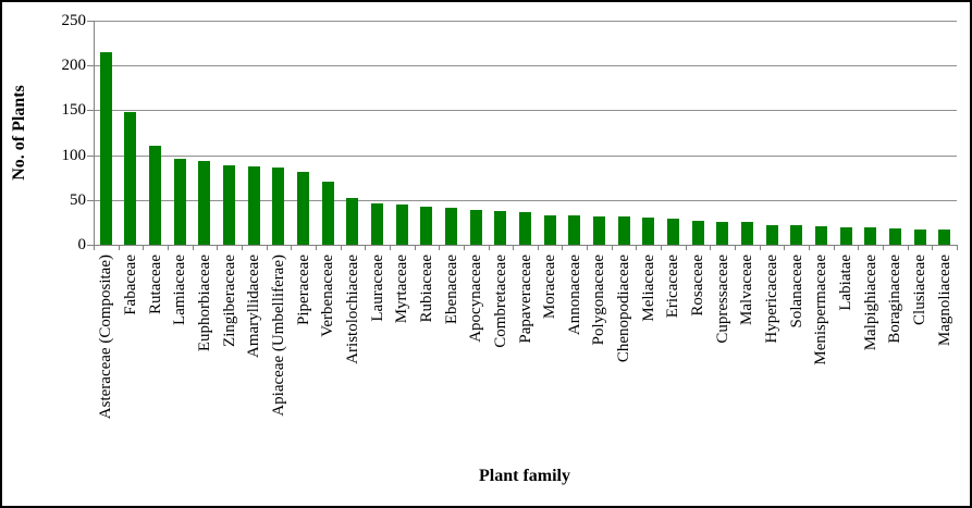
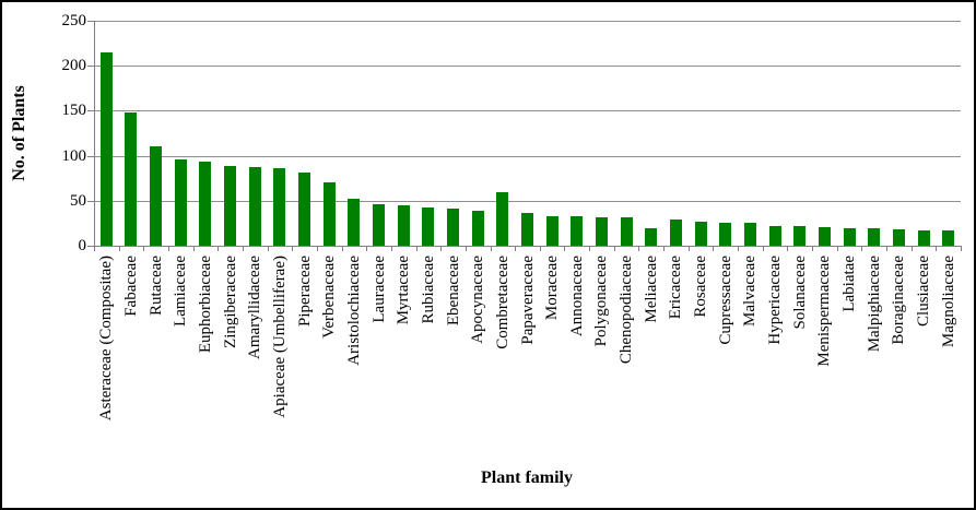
Combretaceae: 40 -> 60
Meliaceae: 30 -> 20
